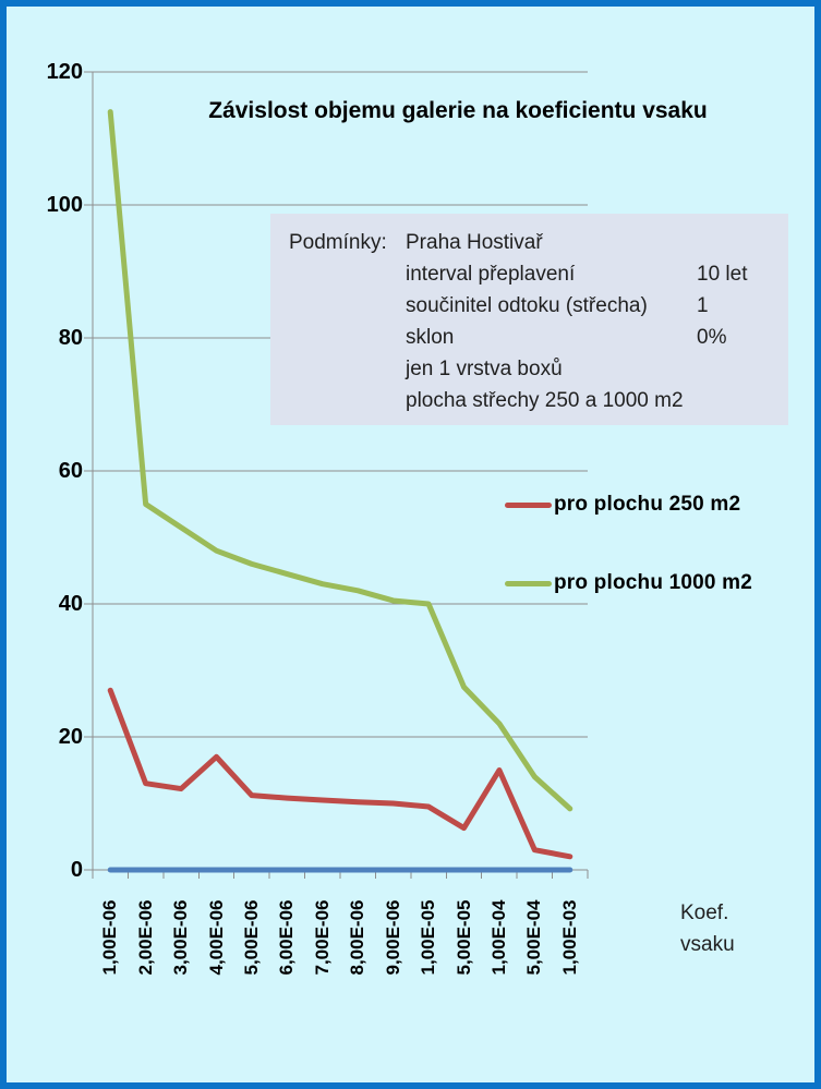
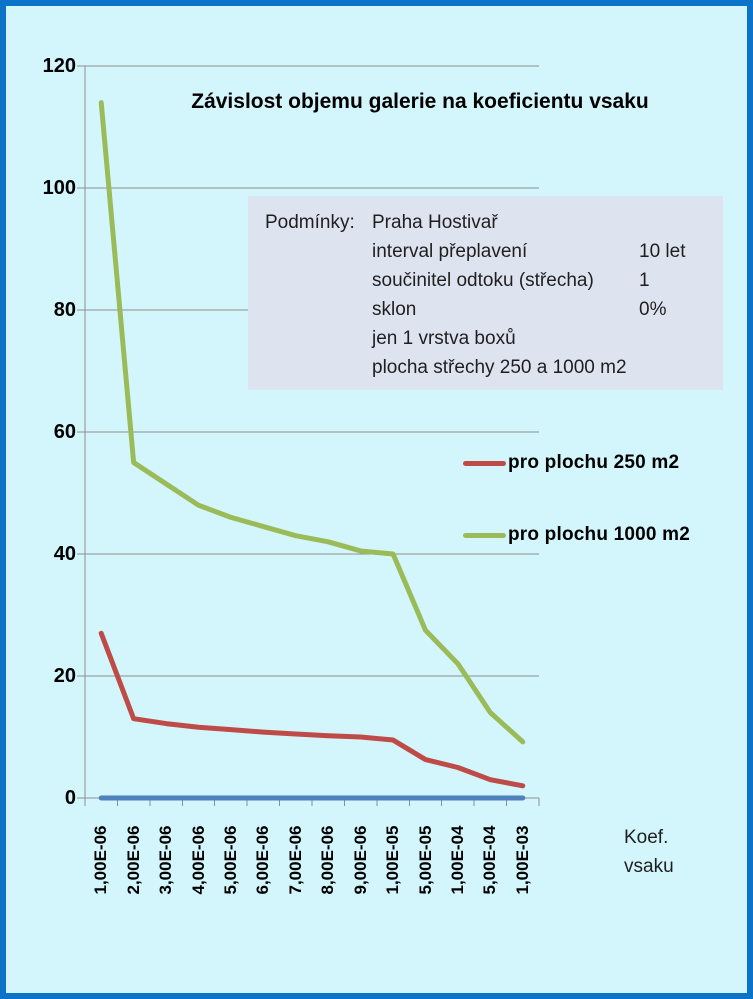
pro plochu 250 m2/4,00E-06: 17 -> 12
pro plochu 250 m2/1,00E-04: 15 -> 5
